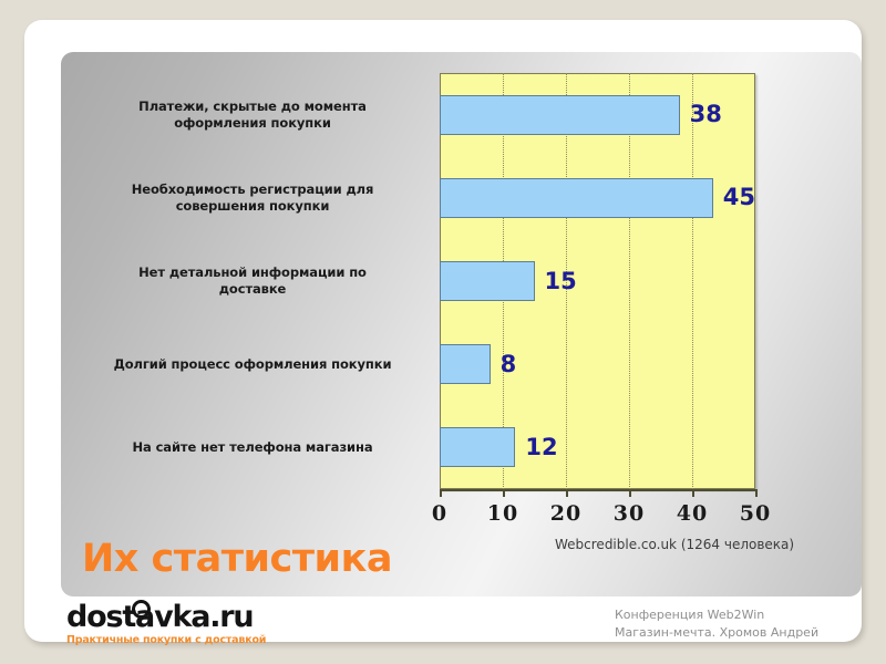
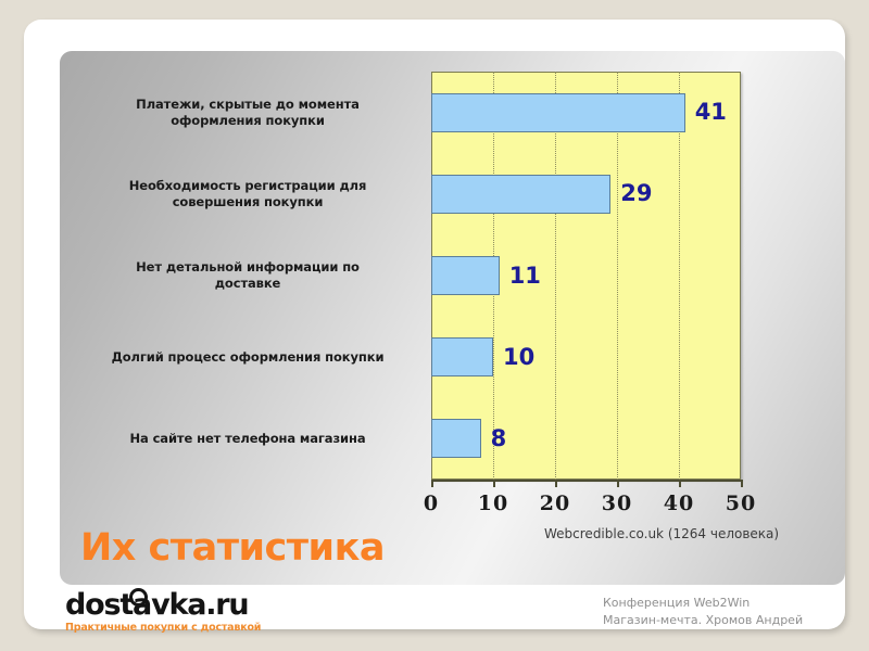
Платежи, скрытые до момента оформления покупки: 38 -> 41
Необходимость регистрации для совершения покупки: 45 -> 29
Нет детальной информации по доставке: 15 -> 11
Долгий процесс оформления покупки: 8 -> 10
На сайте нет телефона магазина: 12 -> 8
